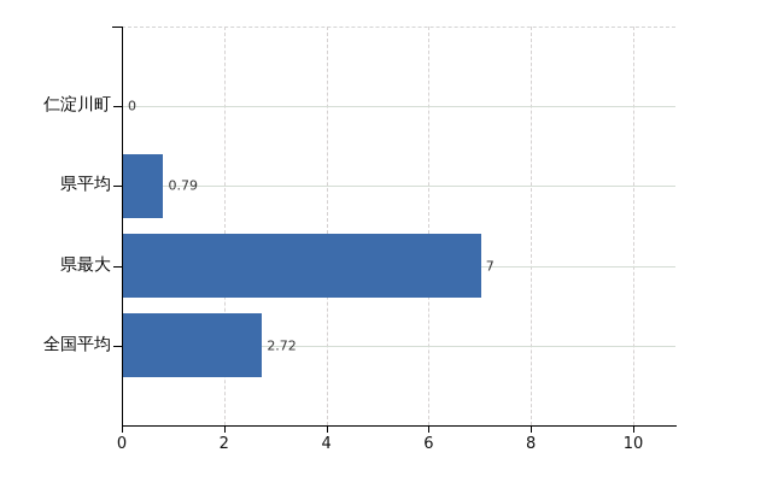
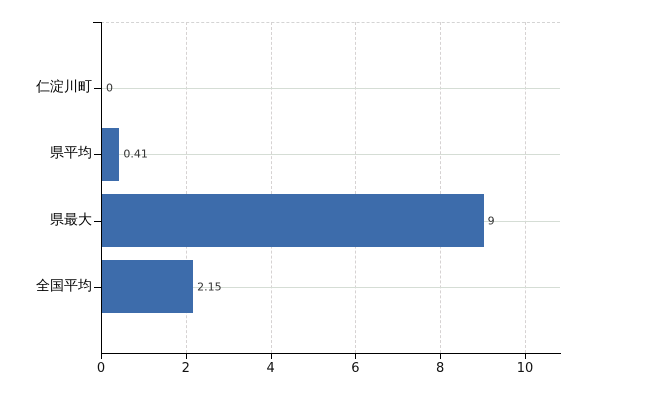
県平均: 0.79 -> 0.41
県最大: 7 -> 9
全国平均: 2.72 -> 2.15
